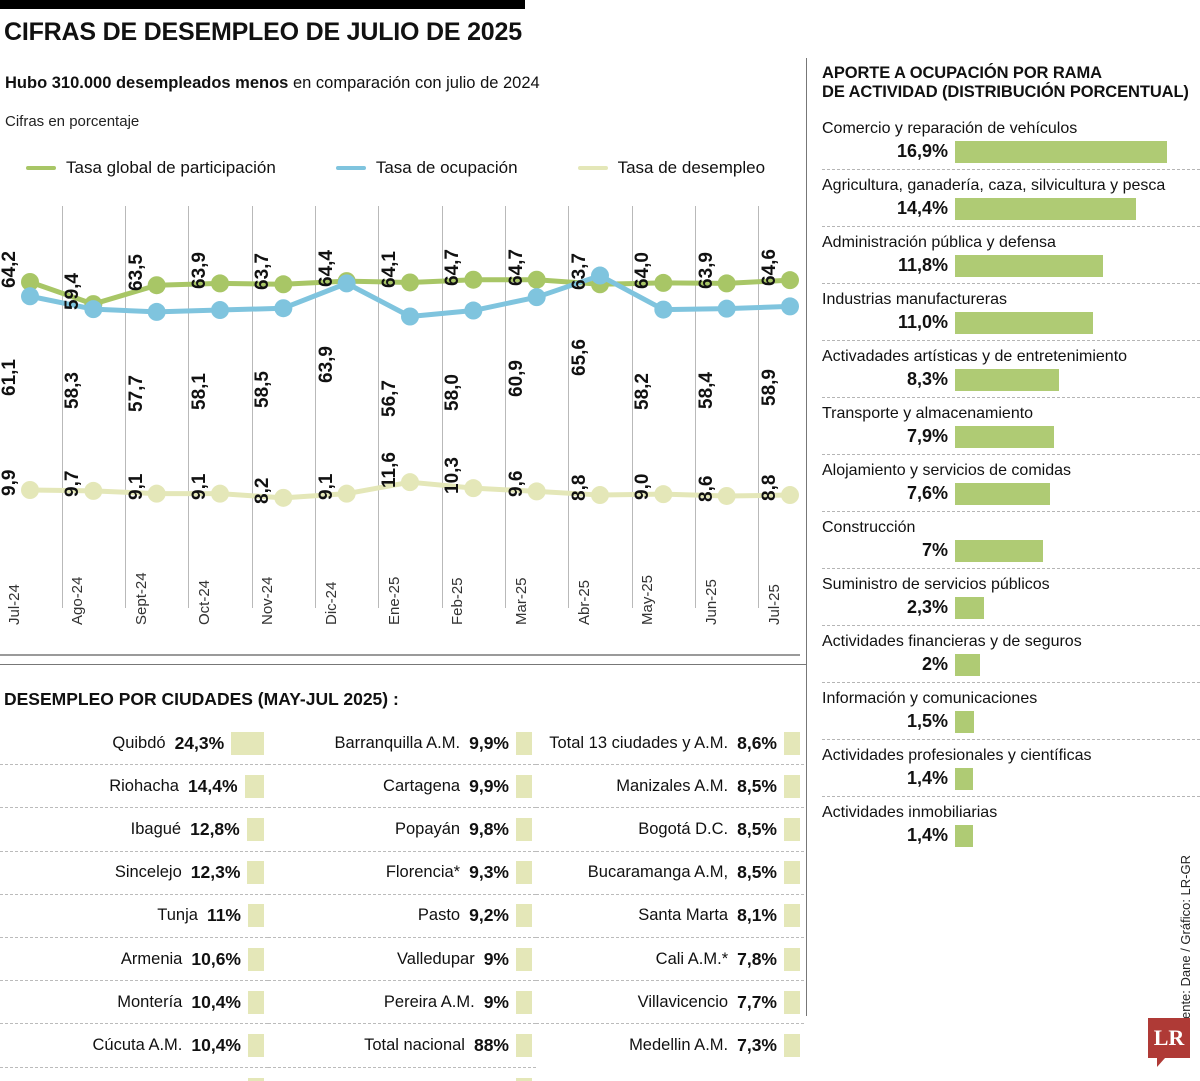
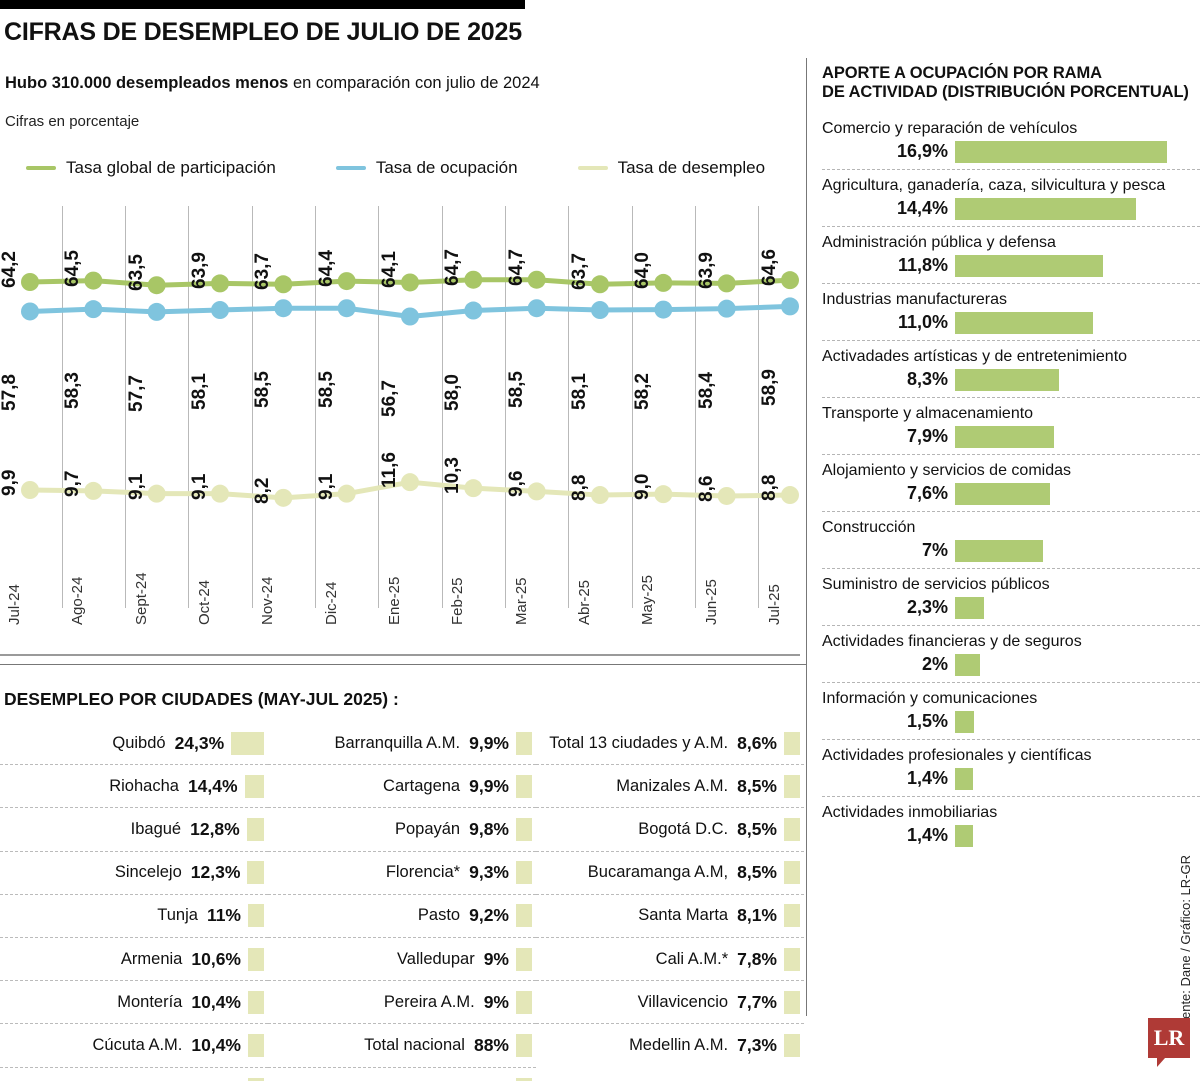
Tasa de ocupación/Jul-24: 61,1 -> 57,8
Tasa global de participación/Ago-24: 59,4 -> 64,5
Tasa de ocupación/Dic-24: 63,9 -> 58,5
Tasa de ocupación/Mar-25: 60,9 -> 58,5
Tasa de ocupación/Abr-25: 65,6 -> 58,1
